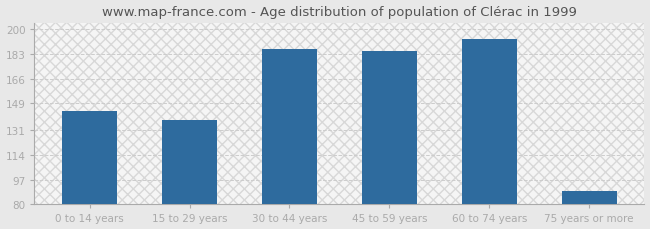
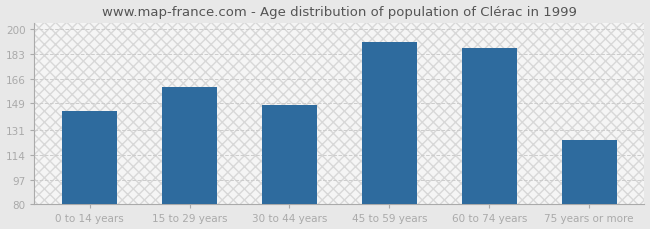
15 to 29 years: 138 -> 160
30 to 44 years: 186 -> 148
45 to 59 years: 185 -> 191
60 to 74 years: 193 -> 187
75 years or more: 89 -> 124
